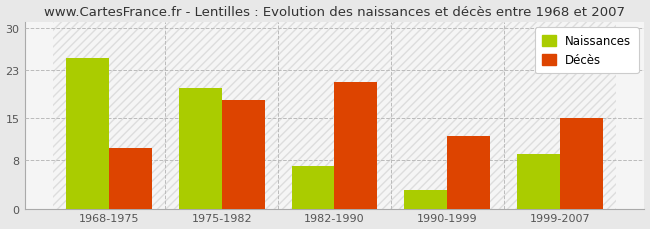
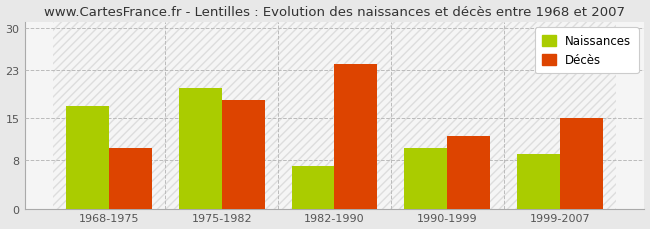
Naissances/1968-1975: 25 -> 17
Décès/1982-1990: 21 -> 24
Naissances/1990-1999: 3 -> 10
